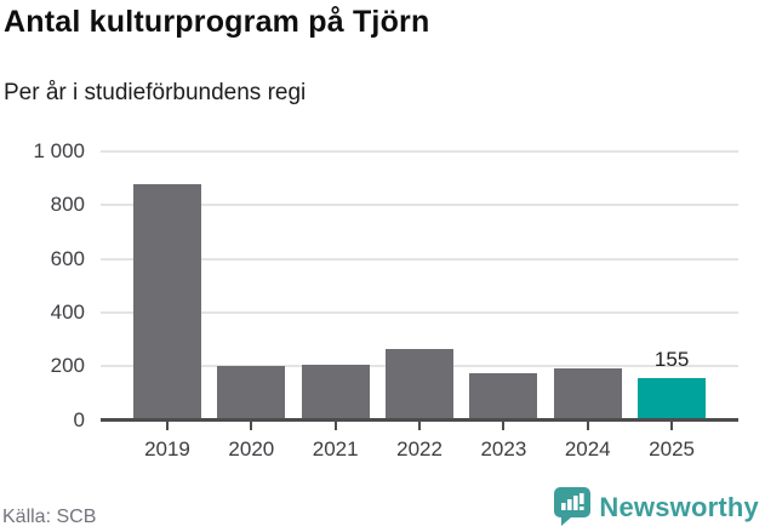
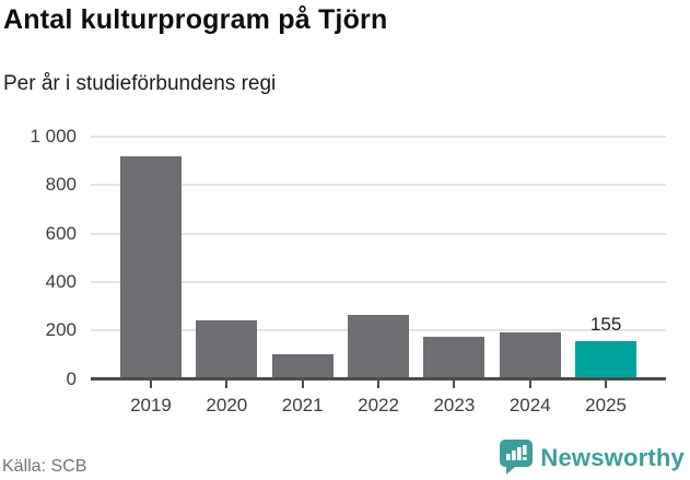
2019: 880 -> 920
2020: 200 -> 240
2021: 200 -> 100
